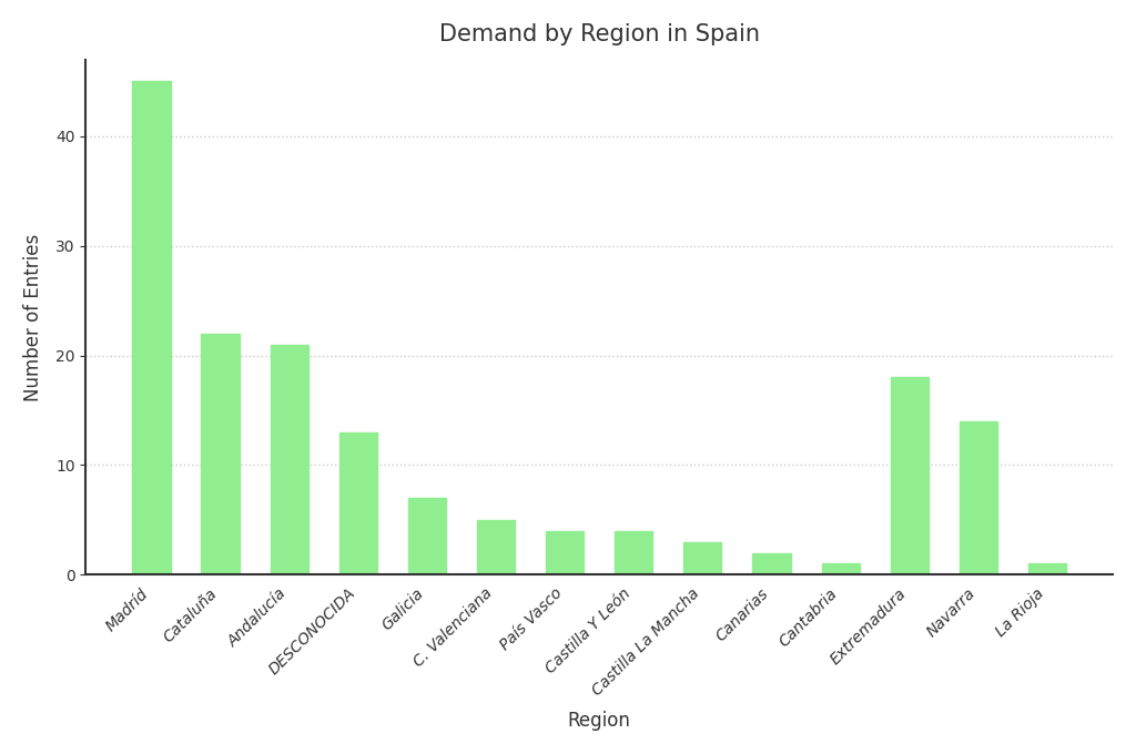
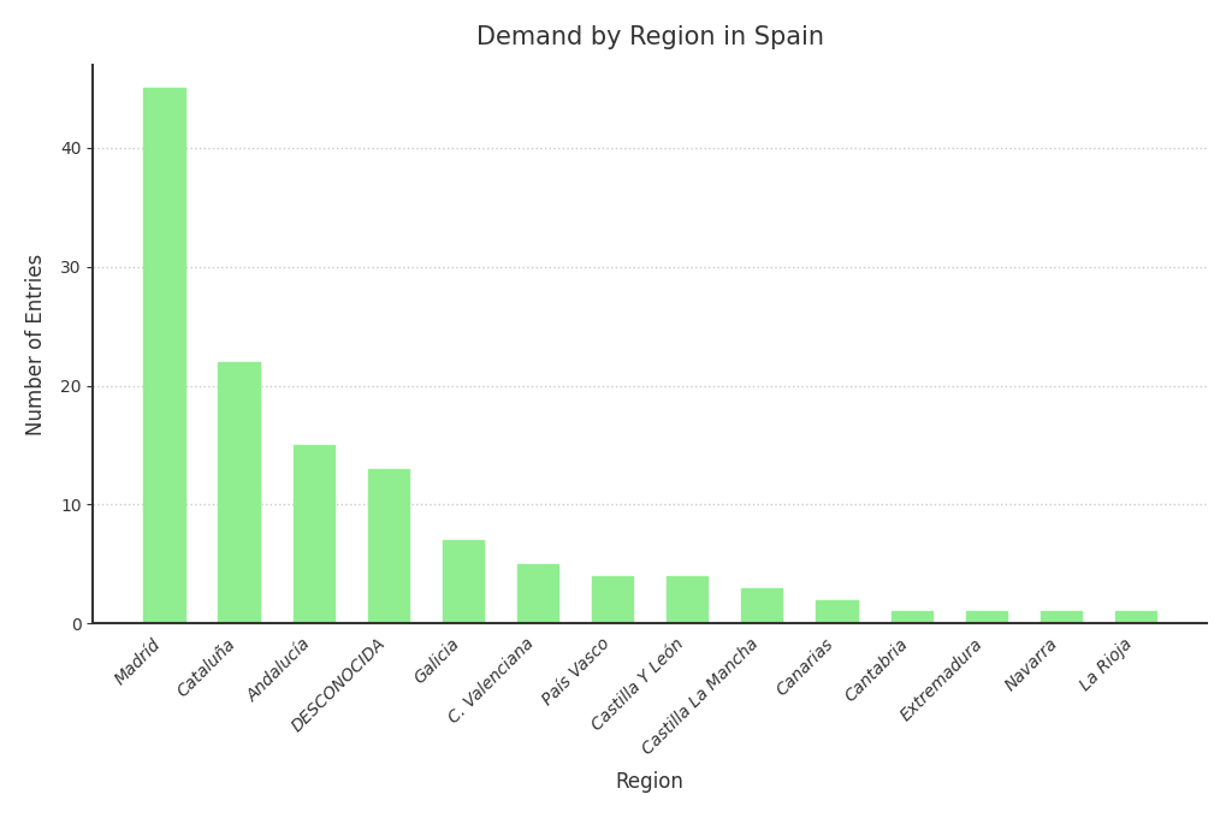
Andalucía: 21 -> 15
Extremadura: 18 -> 1
Navarra: 14 -> 1
